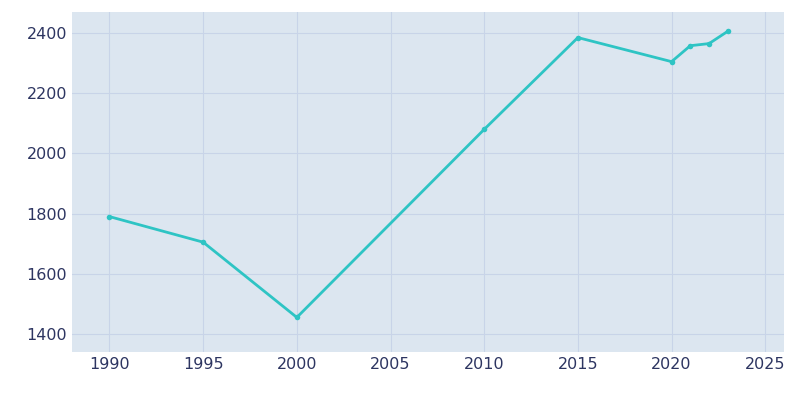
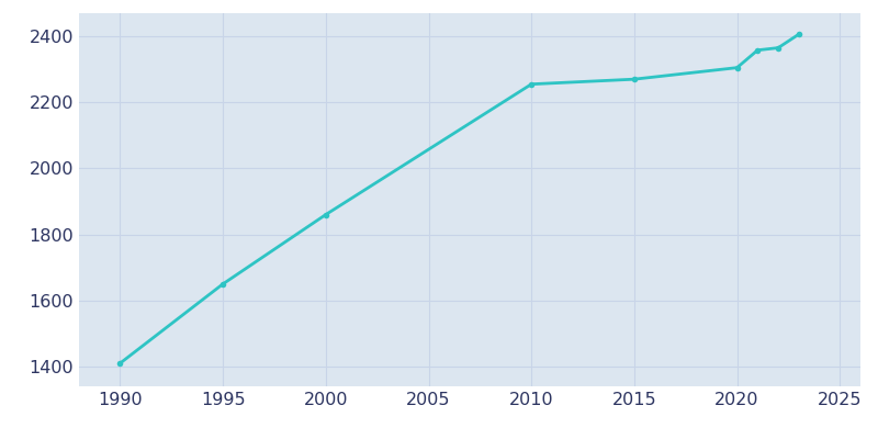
1990: 1790 -> 1410
1995: 1705 -> 1650
2000: 1455 -> 1860
2010: 2080 -> 2255
2015: 2385 -> 2270
